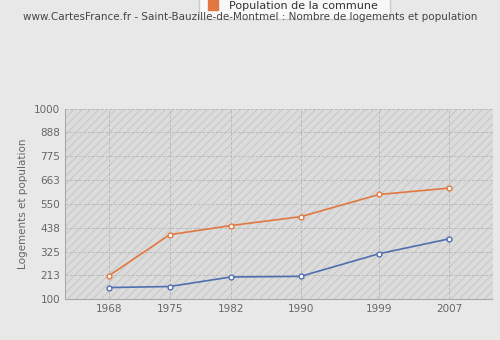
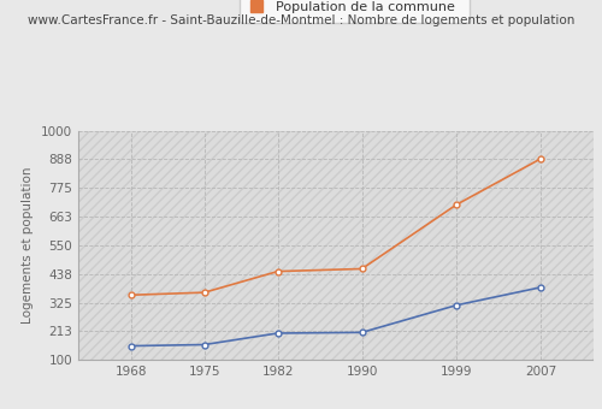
Population de la commune/1968: 210 -> 355
Population de la commune/1975: 405 -> 365
Population de la commune/1990: 490 -> 458
Population de la commune/1999: 595 -> 710
Population de la commune/2007: 625 -> 890
